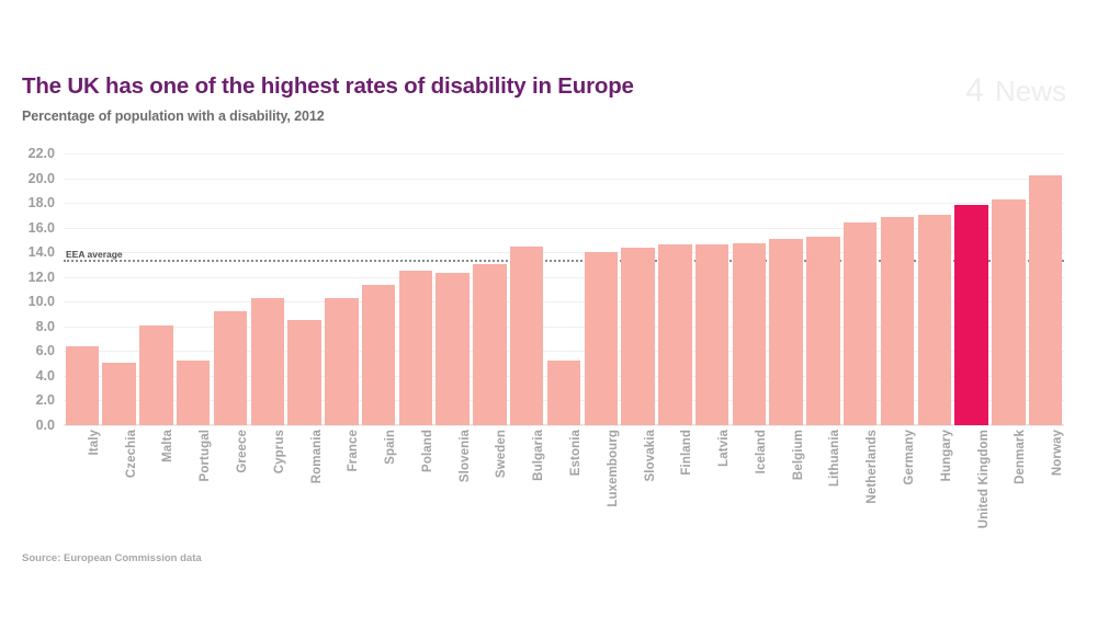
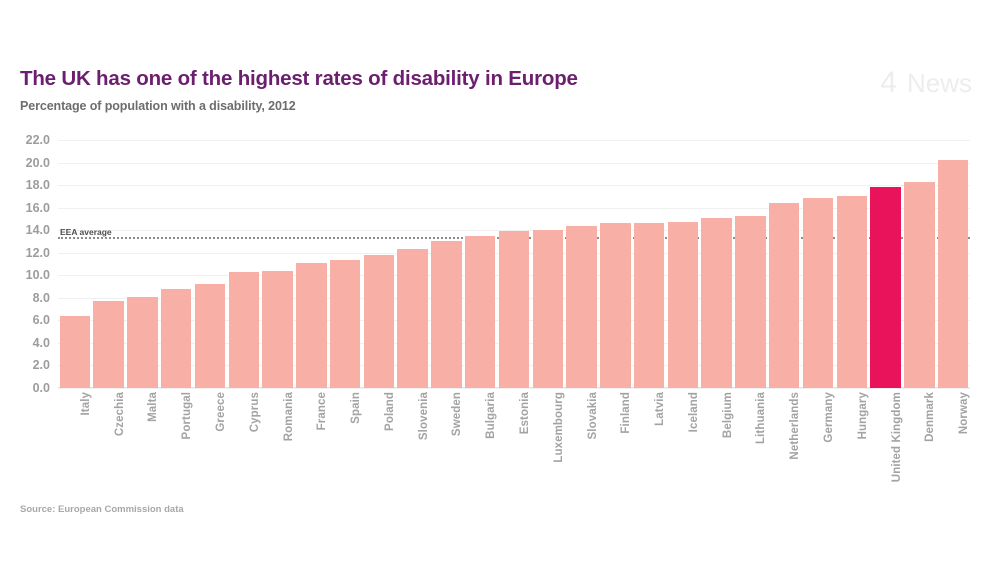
Czechia: 5.1 -> 7.7
Portugal: 5.2 -> 8.8
Romania: 8.5 -> 10.4
France: 10.3 -> 11.1
Poland: 12.5 -> 11.8
Bulgaria: 14.5 -> 13.5
Estonia: 5.2 -> 13.9
